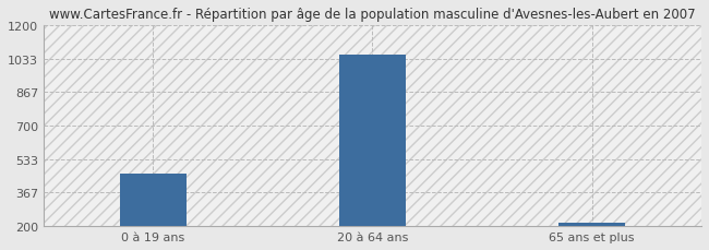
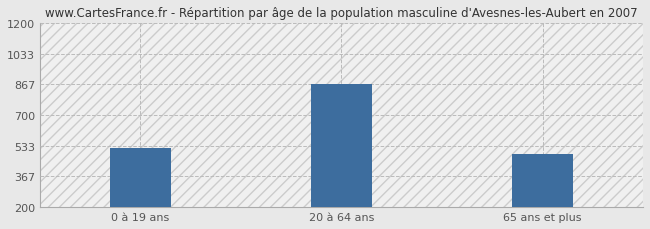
0 à 19 ans: 460 -> 520
20 à 64 ans: 1050 -> 870
65 ans et plus: 220 -> 490
